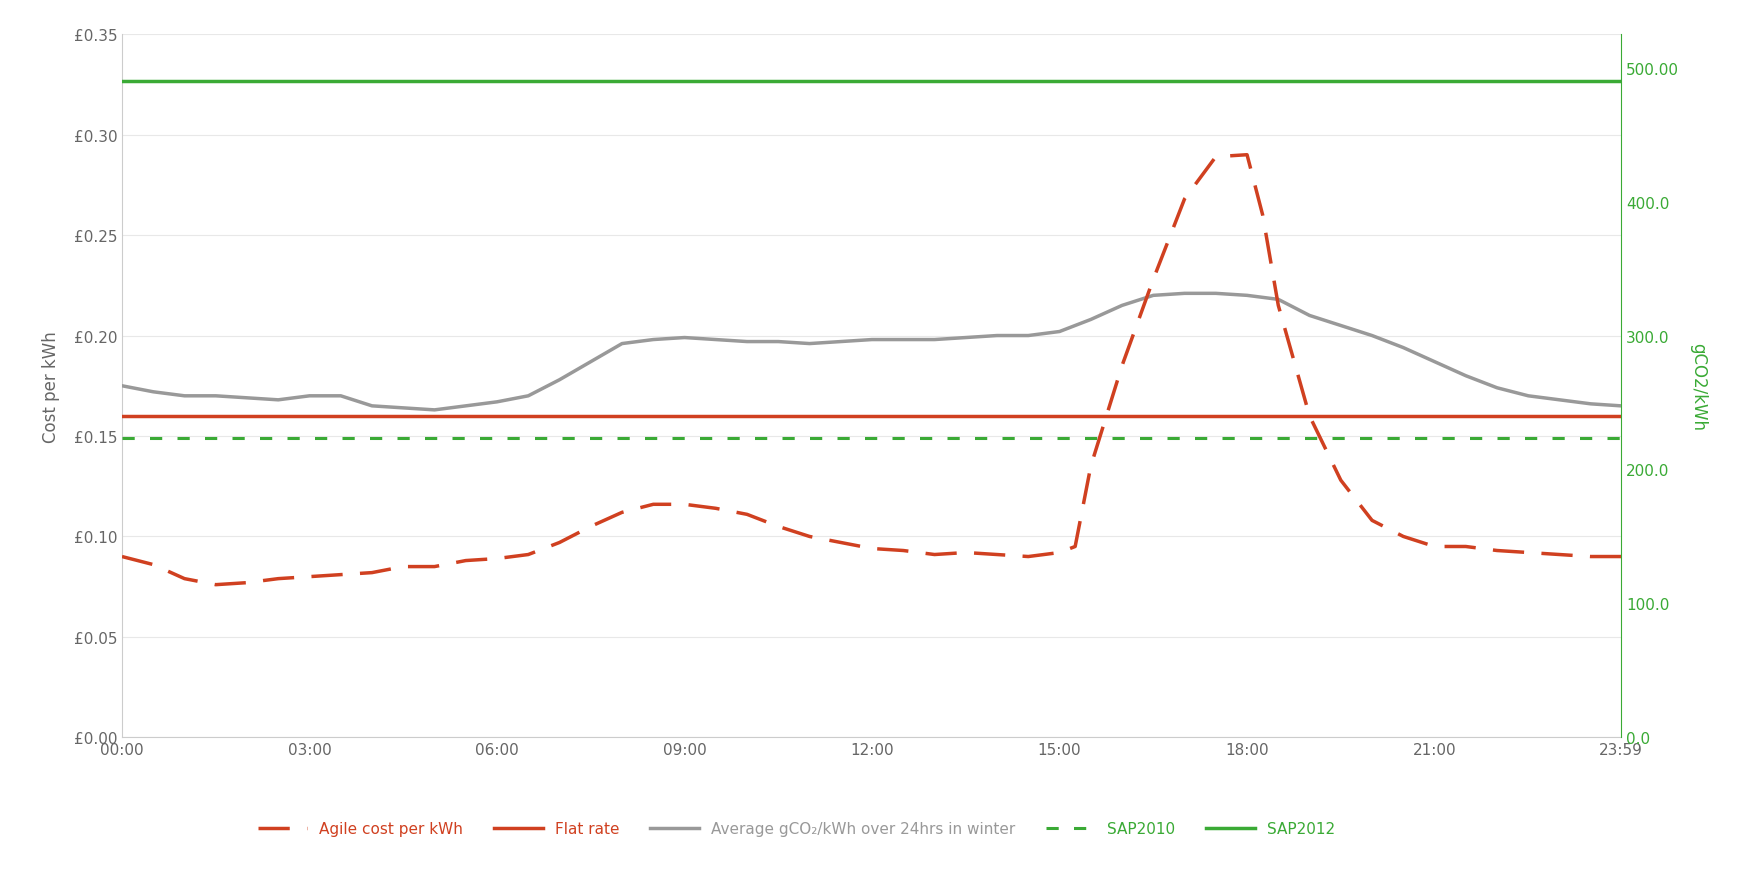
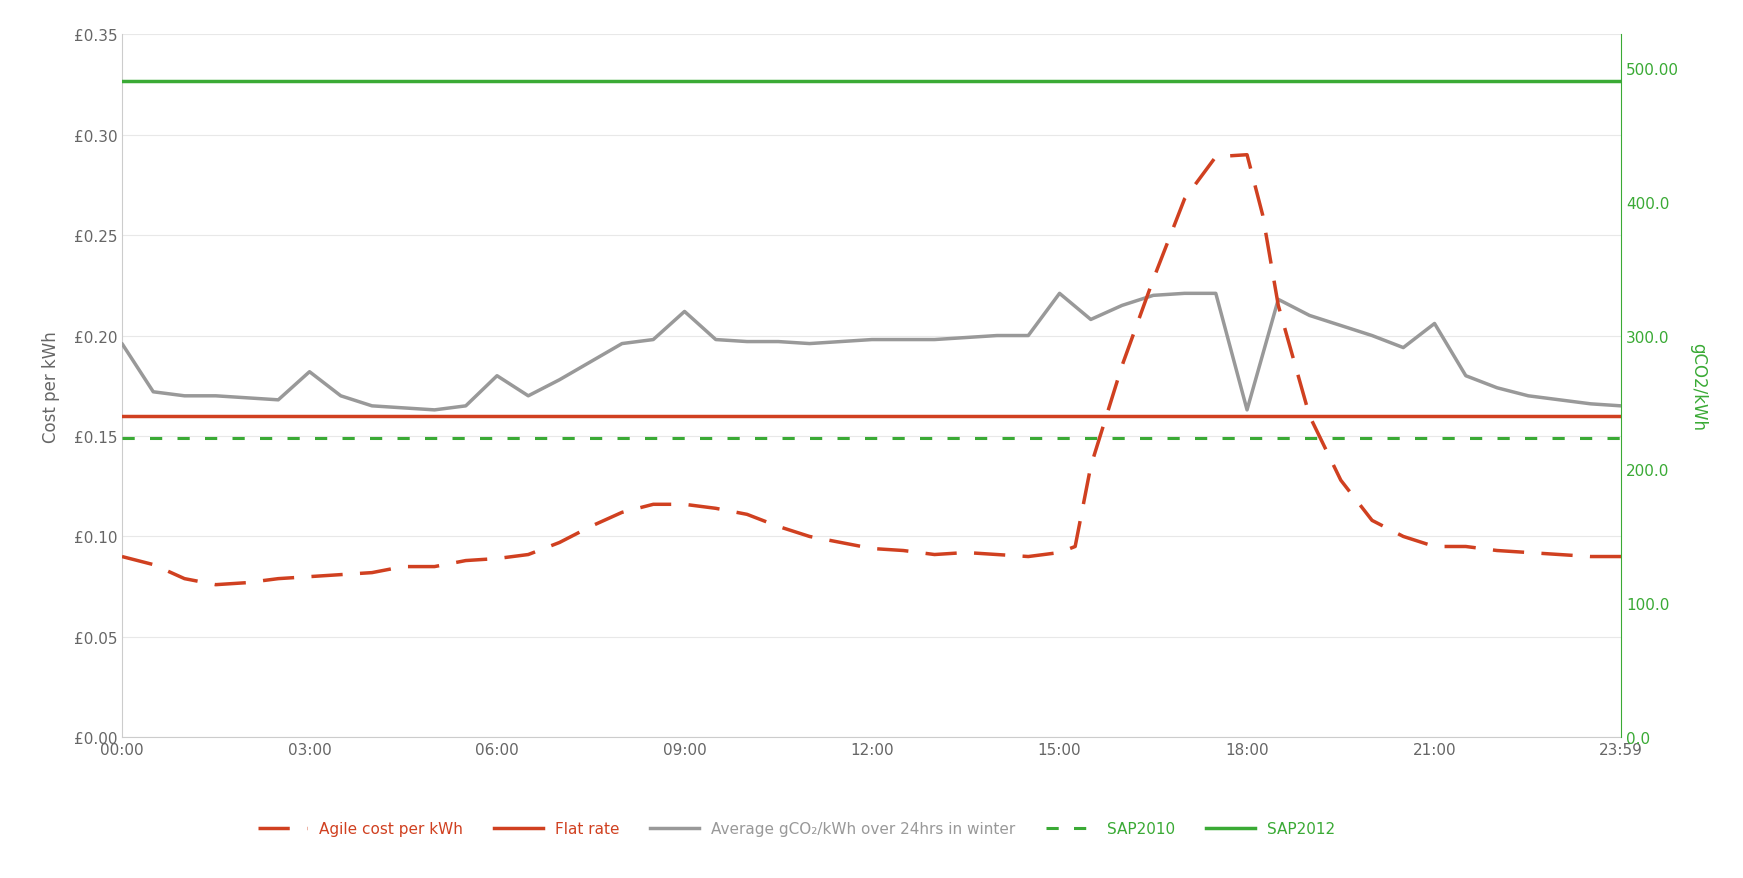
Average gCO₂/kWh over 24hrs in winter/00:00: £0.175 -> £0.196
Average gCO₂/kWh over 24hrs in winter/03:00: £0.170 -> £0.182
Average gCO₂/kWh over 24hrs in winter/06:00: £0.167 -> £0.180
Average gCO₂/kWh over 24hrs in winter/09:00: £0.199 -> £0.212
Average gCO₂/kWh over 24hrs in winter/15:00: £0.202 -> £0.221
Average gCO₂/kWh over 24hrs in winter/18:00: £0.220 -> £0.163
Average gCO₂/kWh over 24hrs in winter/21:00: £0.187 -> £0.206
